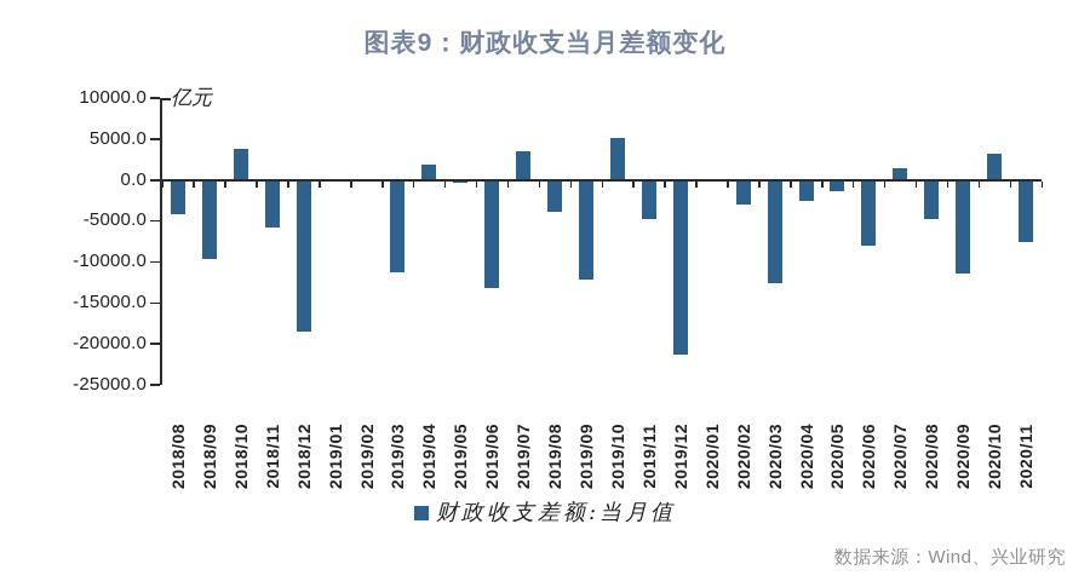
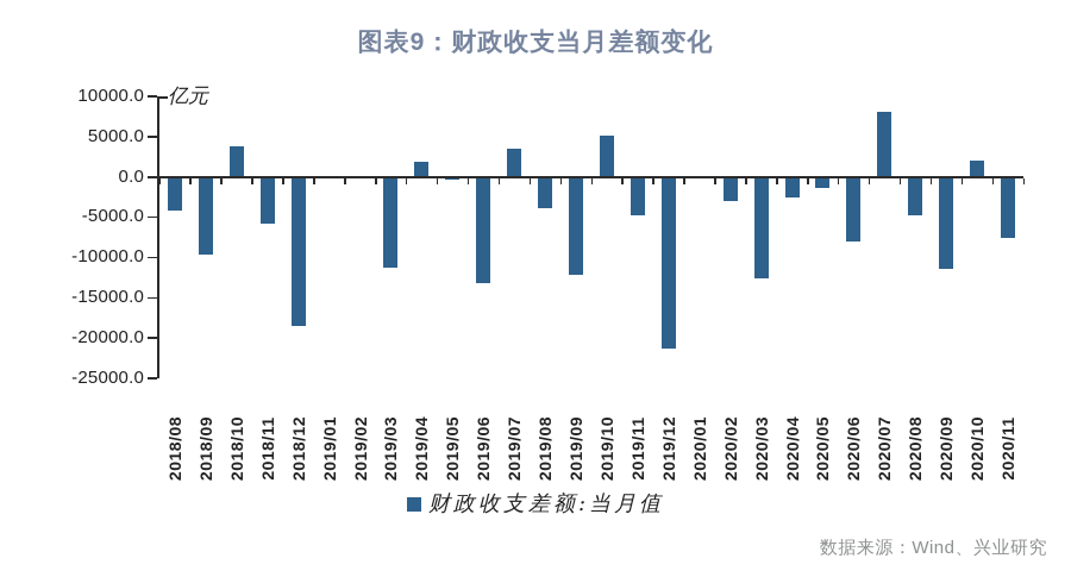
2020/07: 1000 -> 8000
2020/10: 3000 -> 2000
